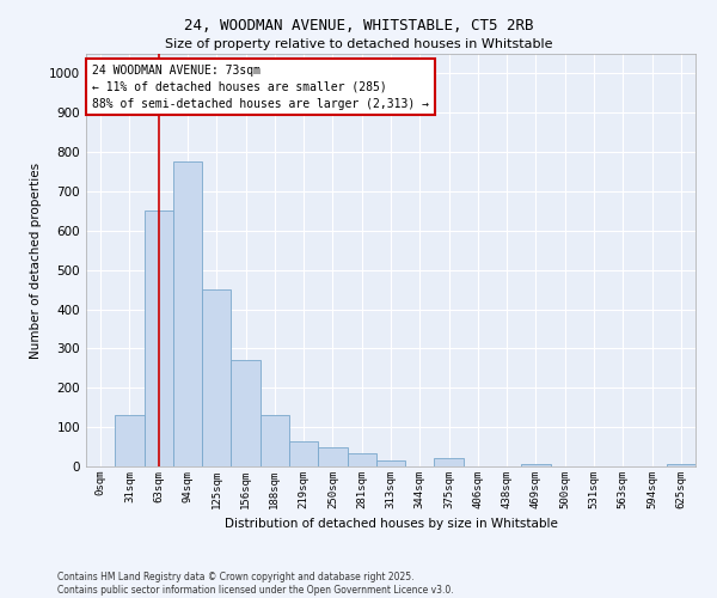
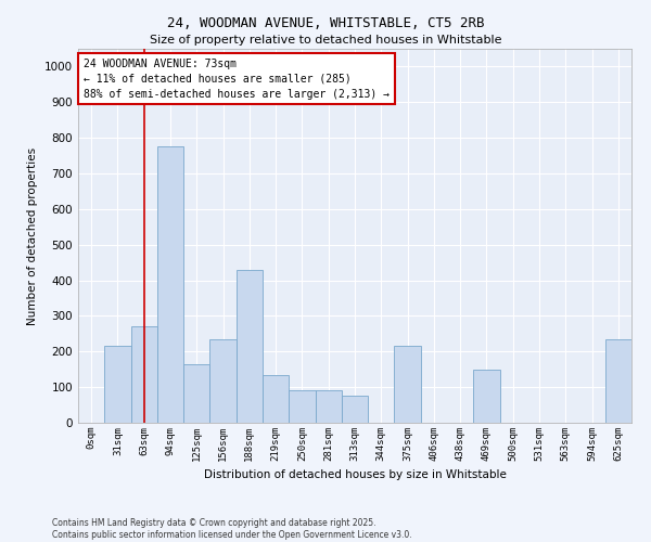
31sqm: 130 -> 215
63sqm: 650 -> 270
125sqm: 450 -> 165
156sqm: 270 -> 235
188sqm: 130 -> 430
219sqm: 65 -> 135
250sqm: 50 -> 90
281sqm: 35 -> 90
313sqm: 15 -> 75
375sqm: 20 -> 215
469sqm: 5 -> 150
625sqm: 5 -> 235
